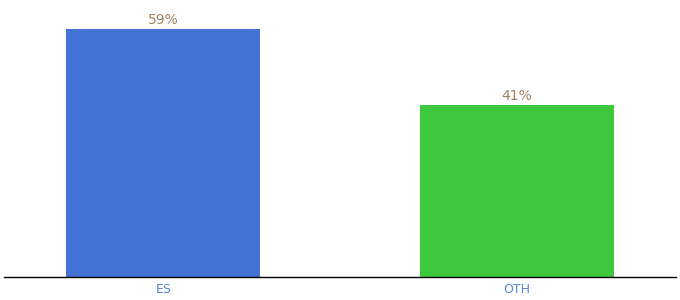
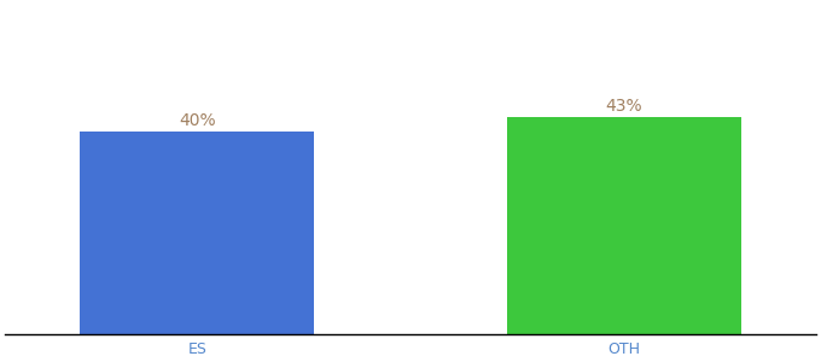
ES: 59% -> 40%
OTH: 41% -> 43%
